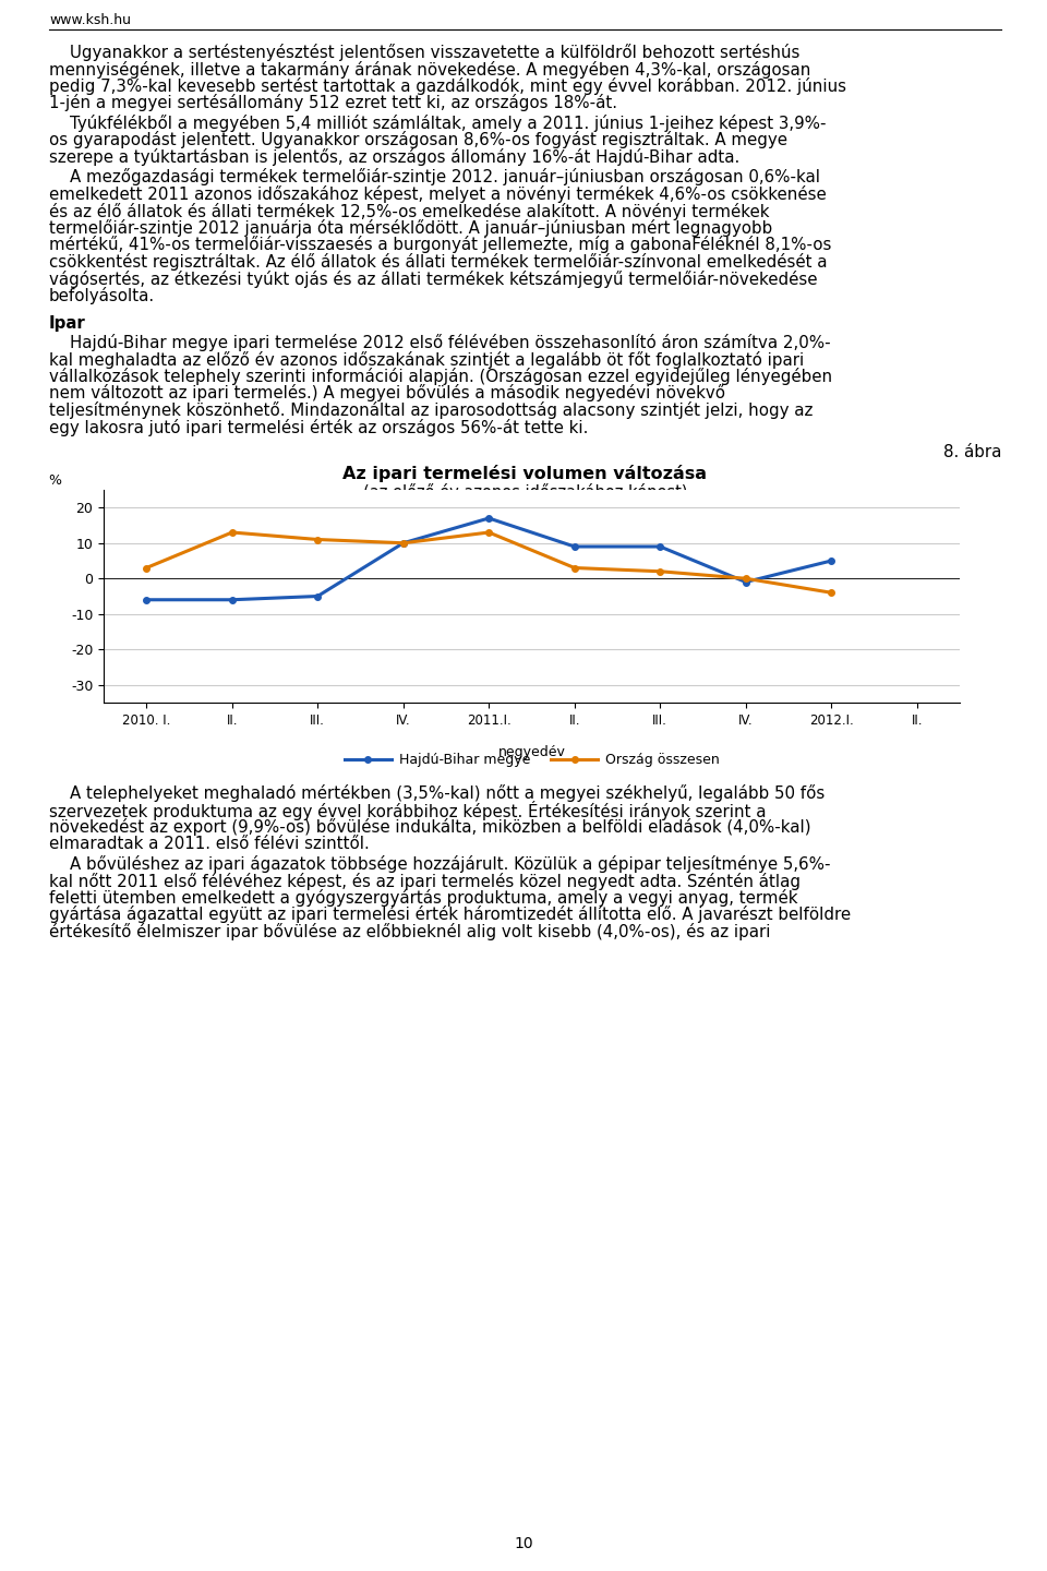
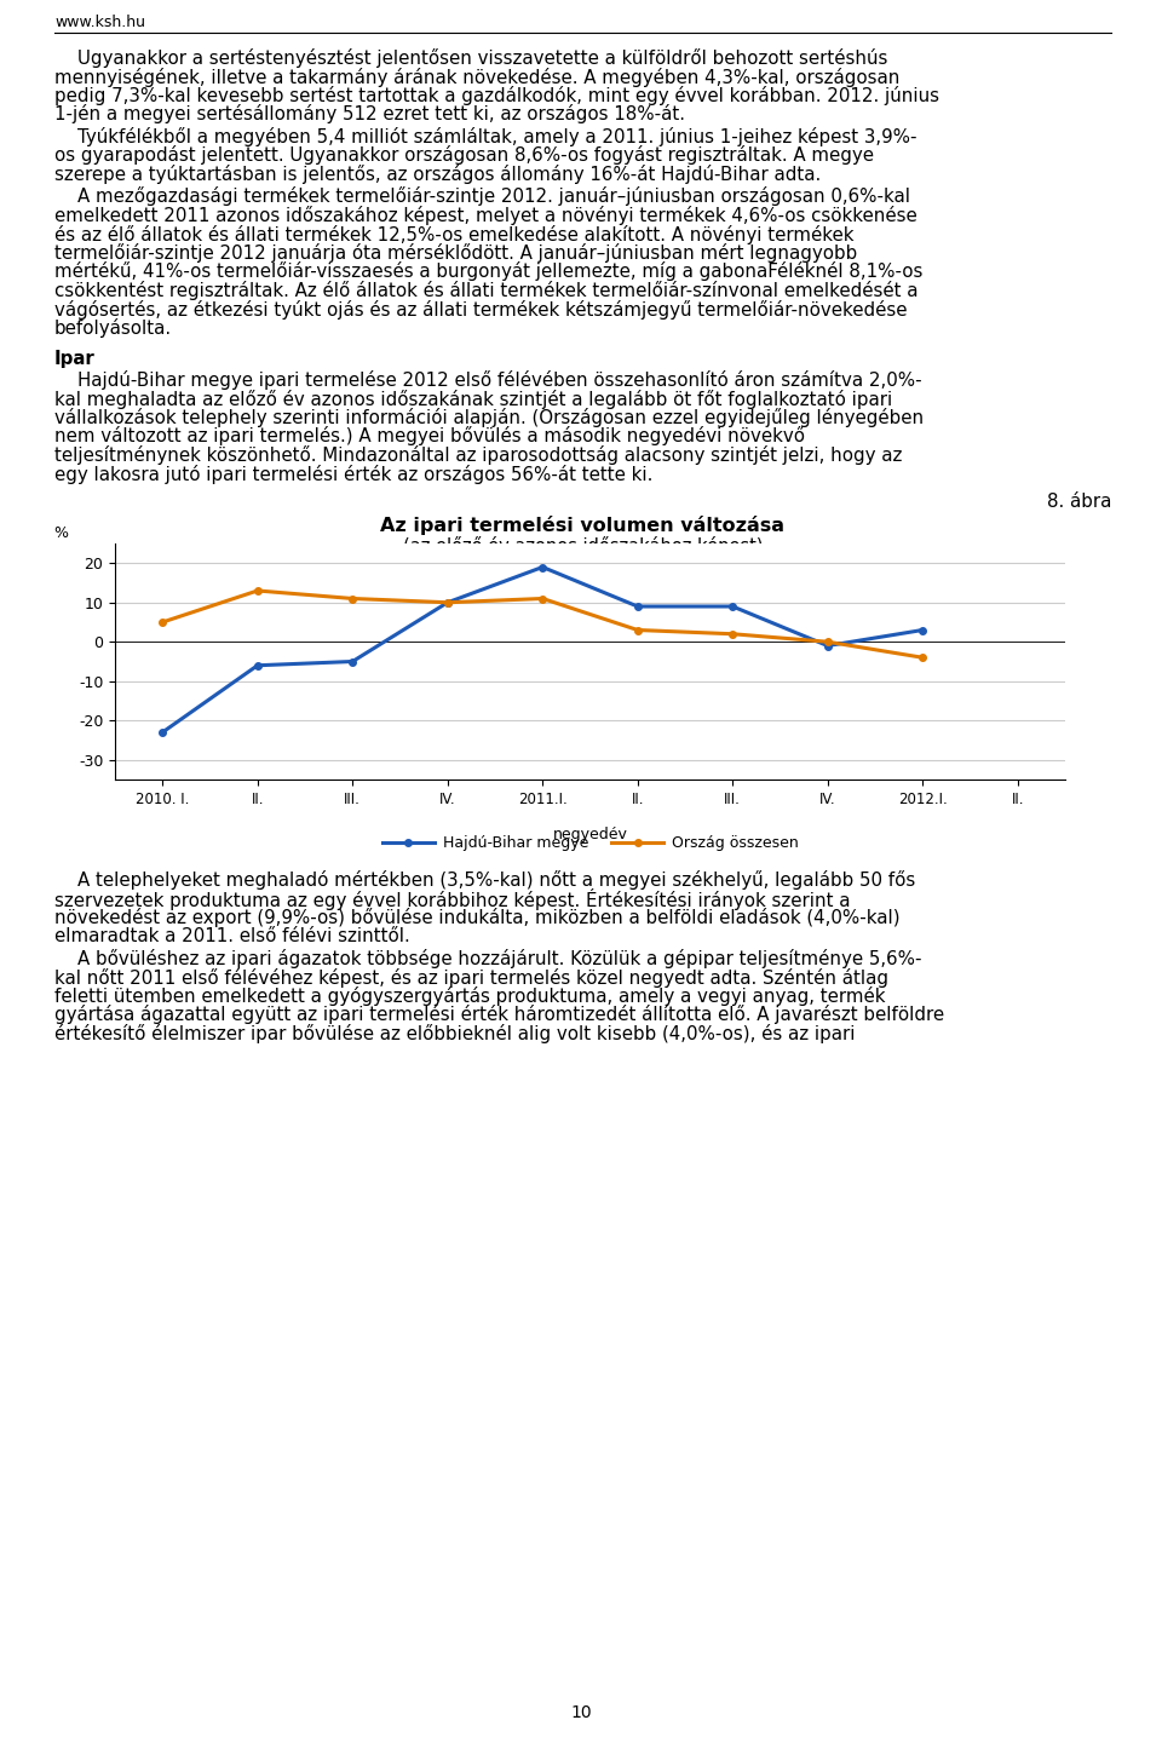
Hajdú-Bihar megye/2010. I.: -6 -> -23
Ország összesen/2010. I.: 3 -> 5
Hajdú-Bihar megye/2011.I.: 17 -> 19
Ország összesen/2011.I.: 13 -> 11
Hajdú-Bihar megye/2012.I.: 5 -> 3
